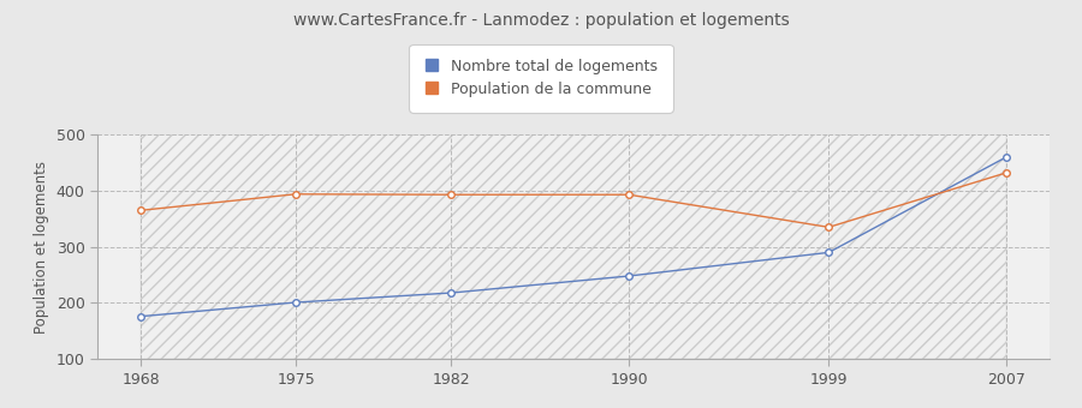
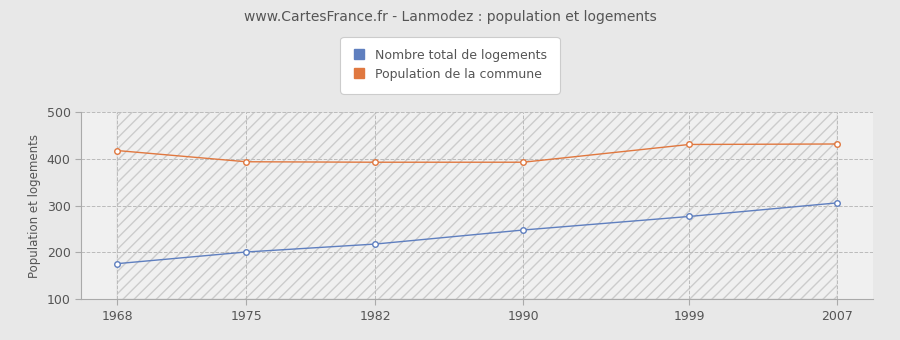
Population de la commune/1968: 365 -> 418
Nombre total de logements/1999: 290 -> 277
Population de la commune/1999: 335 -> 431
Nombre total de logements/2007: 460 -> 306
